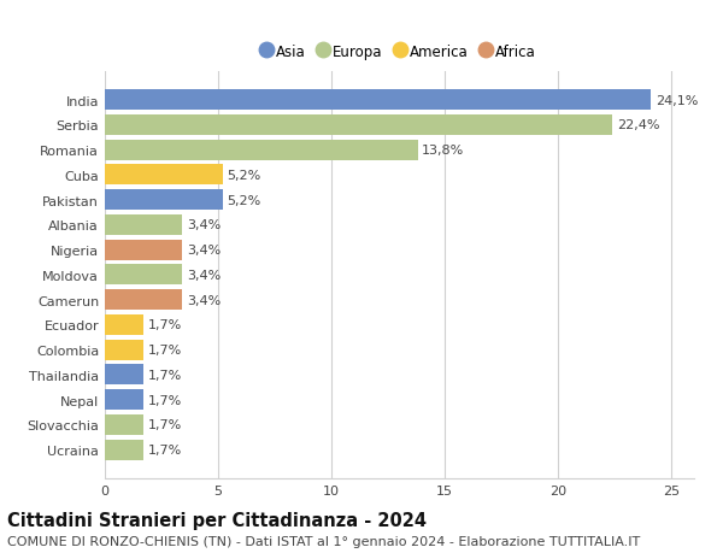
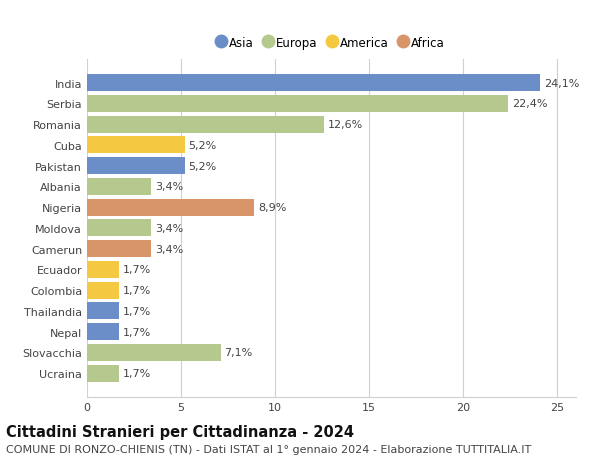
Romania: 13,8% -> 12,6%
Nigeria: 3,4% -> 8,9%
Slovacchia: 1,7% -> 7,1%
